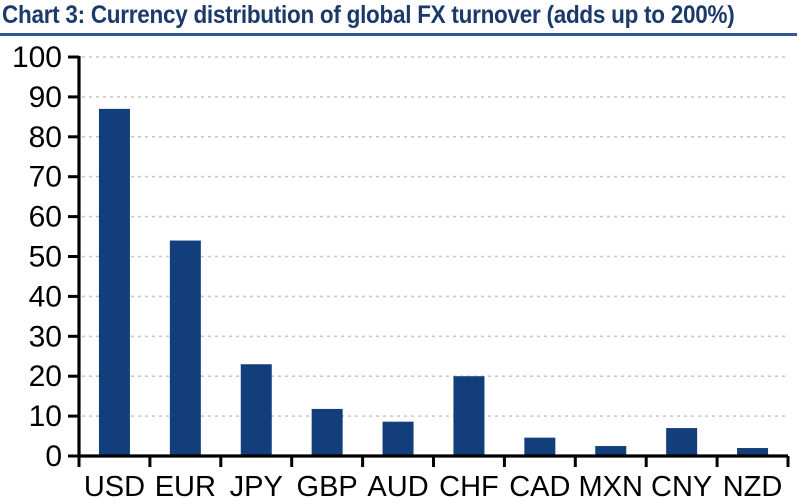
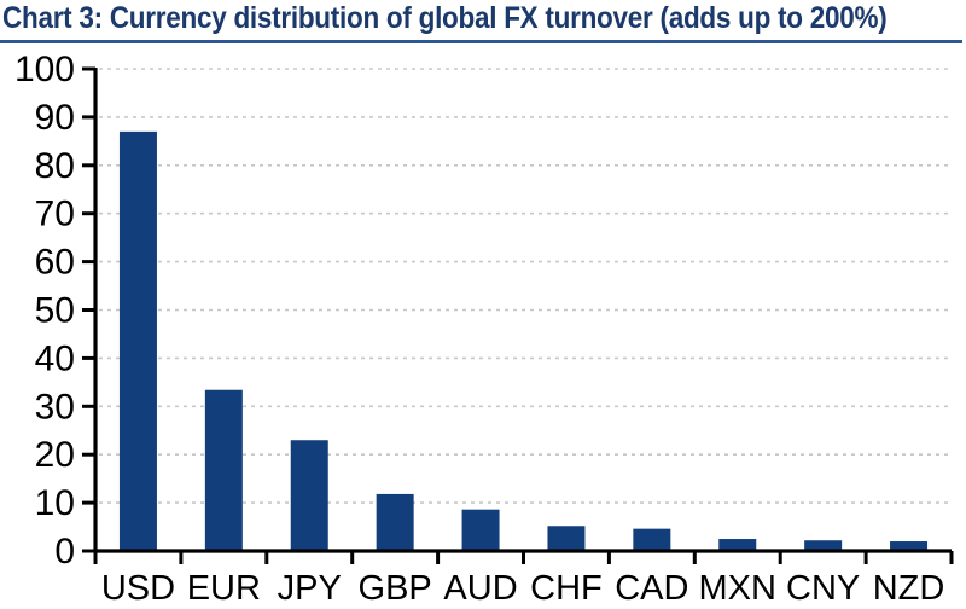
EUR: 54 -> 33
CHF: 20 -> 5
CNY: 7 -> 2
